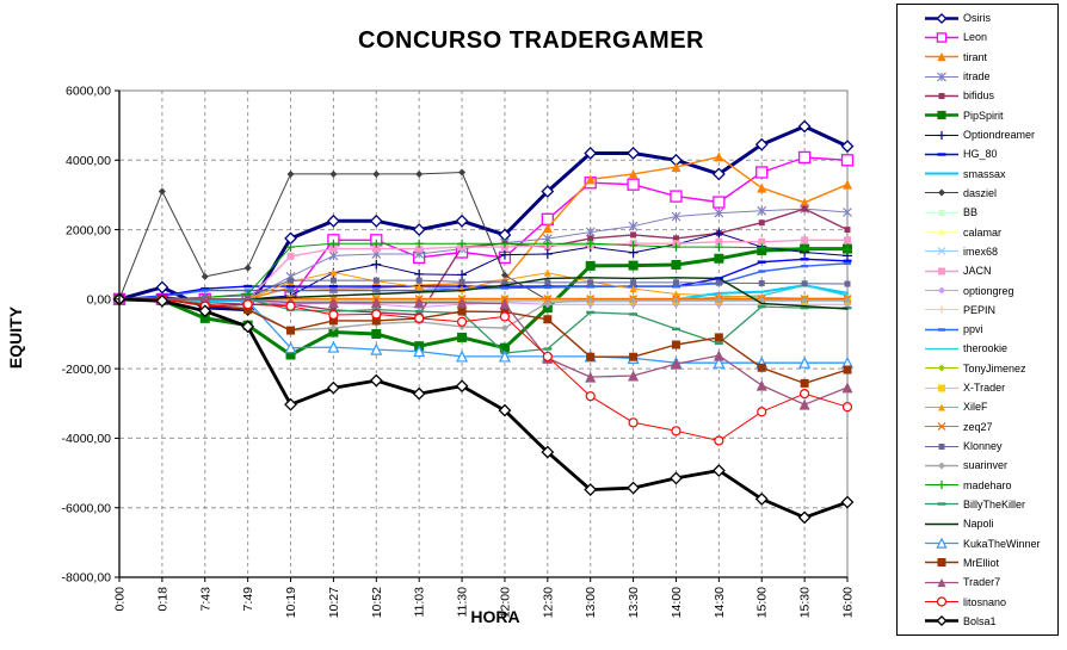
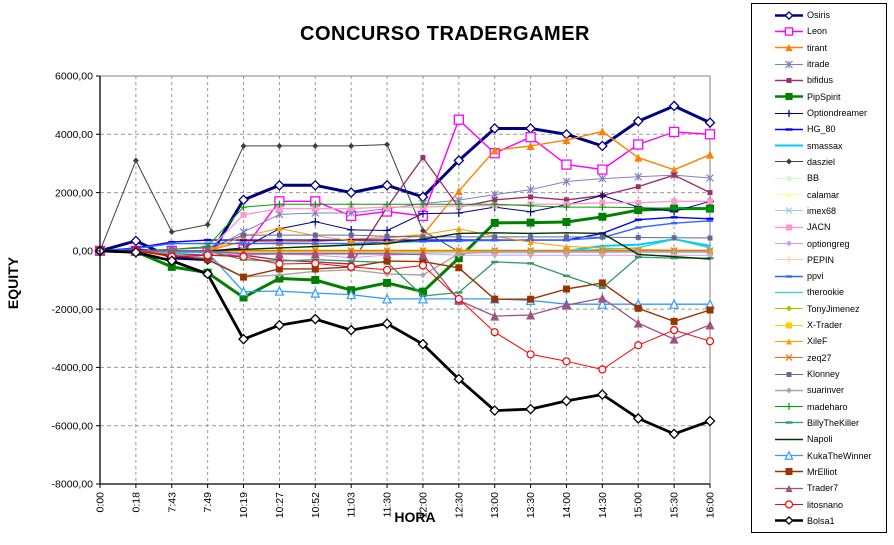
bifidus/12:00: 1600 -> 3200
Leon/12:30: 2300 -> 4500
Leon/13:30: 3300 -> 3900
Optiondreamer/16:00: 1200 -> 1700
